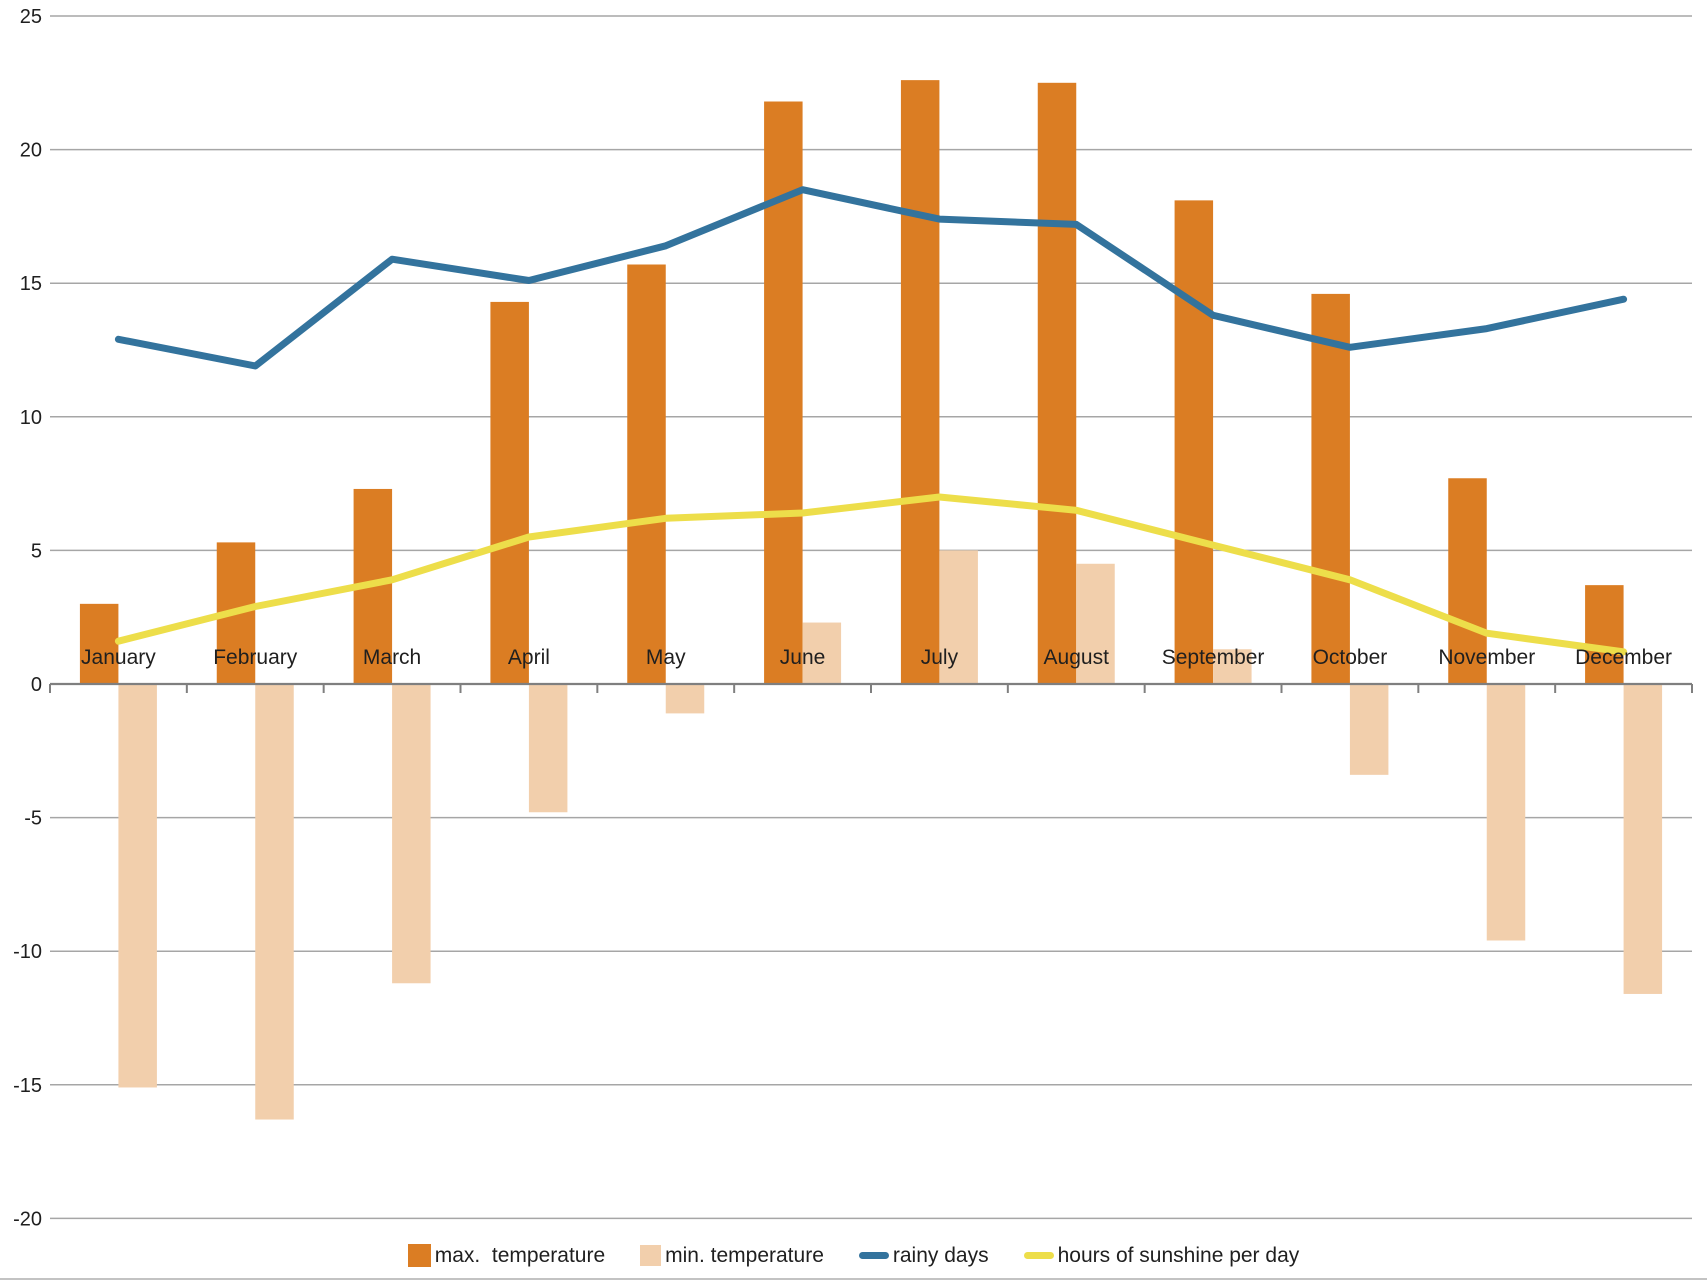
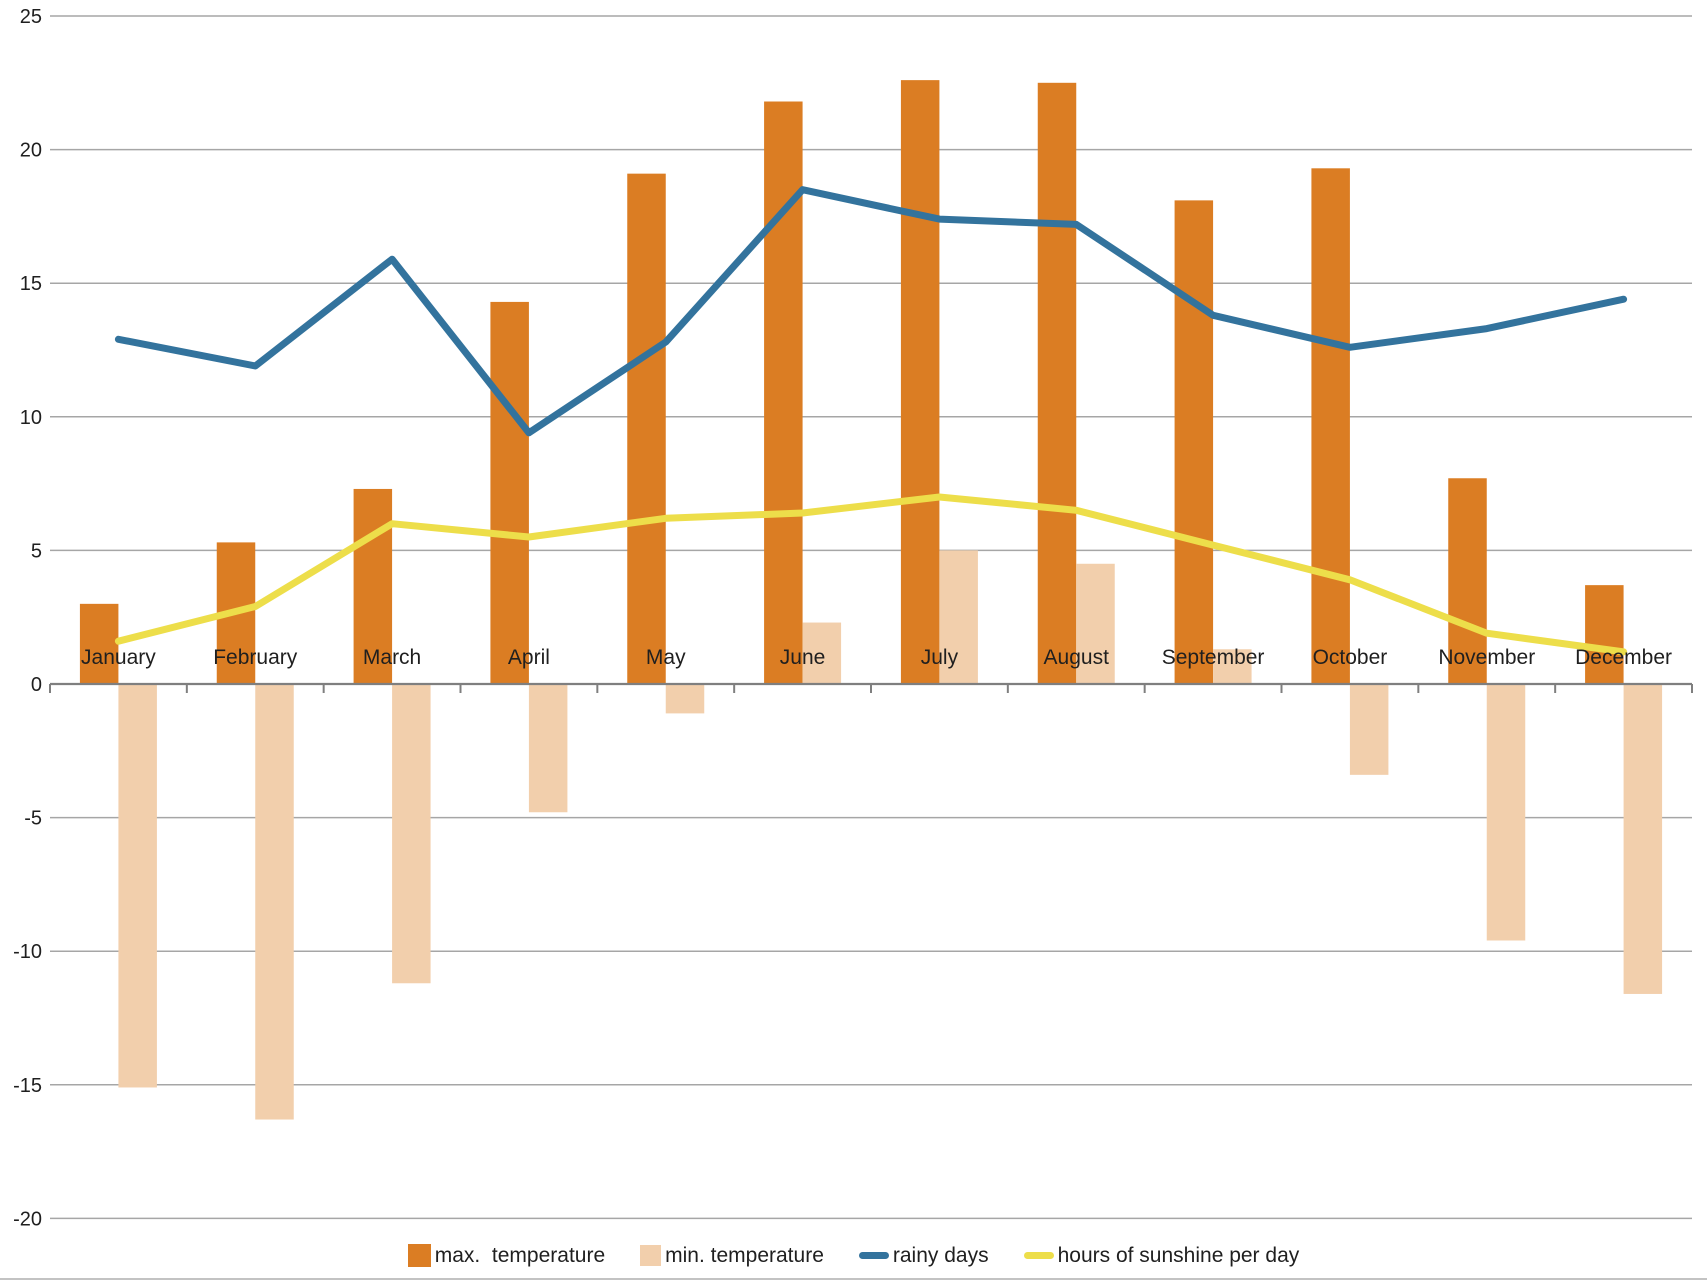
hours of sunshine per day/March: 3.9 -> 6.0
rainy days/April: 15.1 -> 9.4
max. temperature/May: 15.7 -> 19.1
rainy days/May: 16.4 -> 12.8
max. temperature/October: 14.6 -> 19.3
